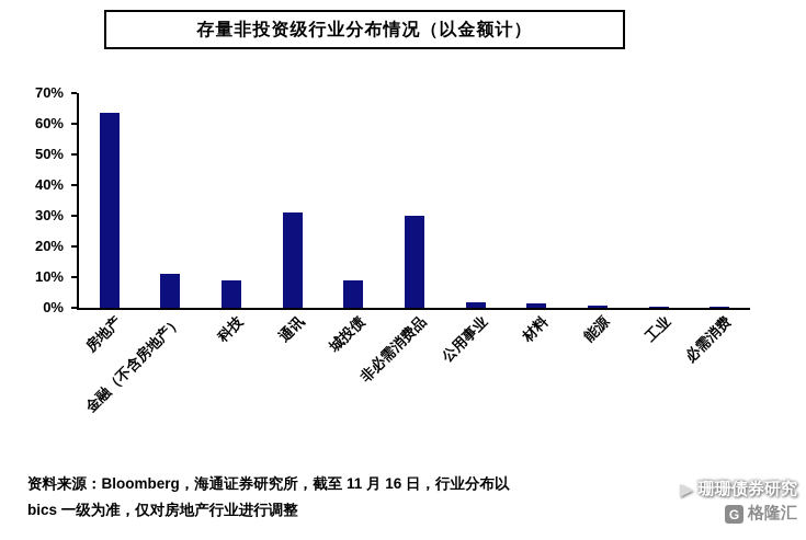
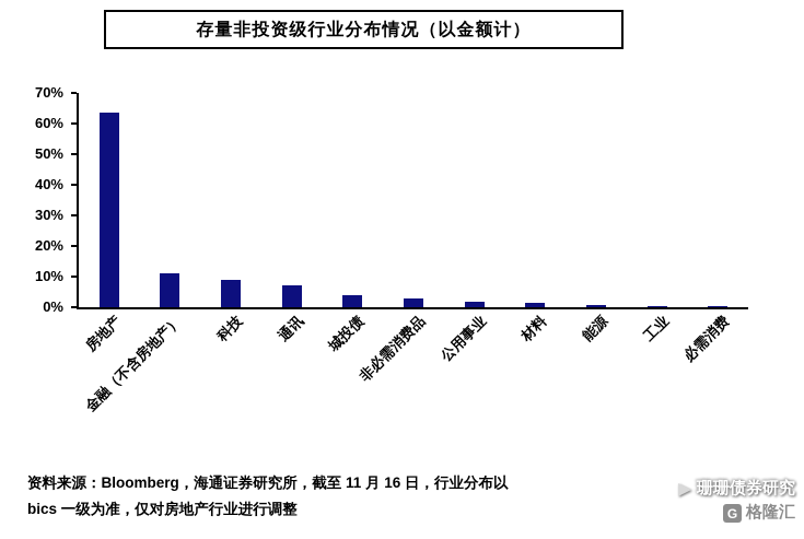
通讯: 31% -> 7%
城投债: 9% -> 4%
非必需消费品: 30% -> 3%
